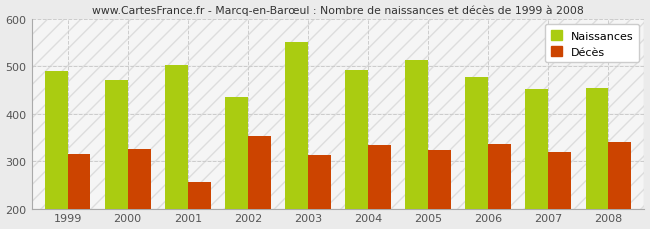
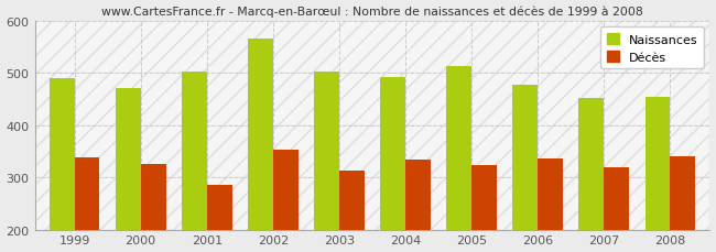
Décès/1999: 315 -> 338
Décès/2001: 255 -> 285
Naissances/2002: 435 -> 565
Naissances/2003: 550 -> 503
